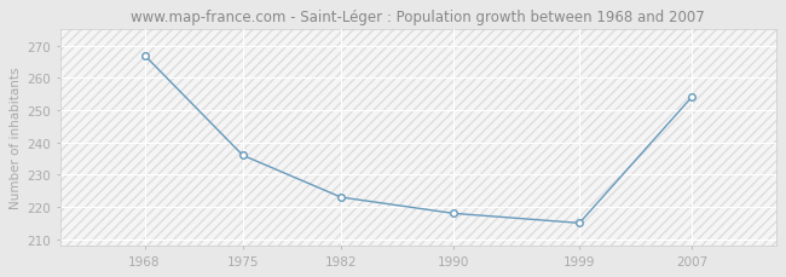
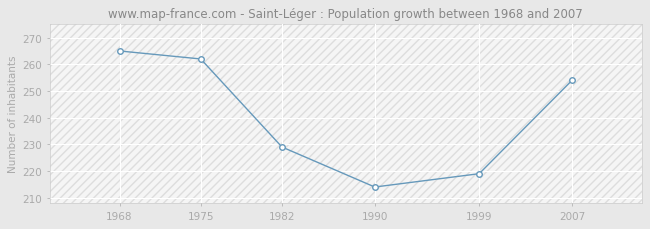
1968: 267 -> 265
1975: 236 -> 262
1982: 223 -> 229
1990: 218 -> 214
1999: 215 -> 219
